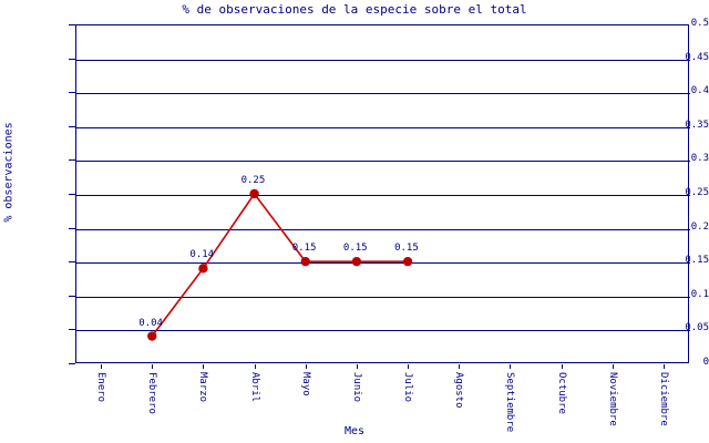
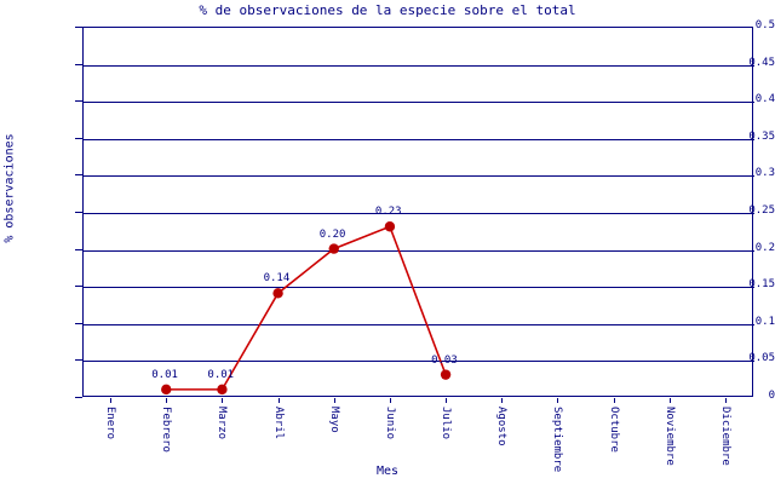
Febrero: 0.04 -> 0.01
Marzo: 0.14 -> 0.01
Abril: 0.25 -> 0.14
Mayo: 0.15 -> 0.20
Junio: 0.15 -> 0.23
Julio: 0.15 -> 0.03
